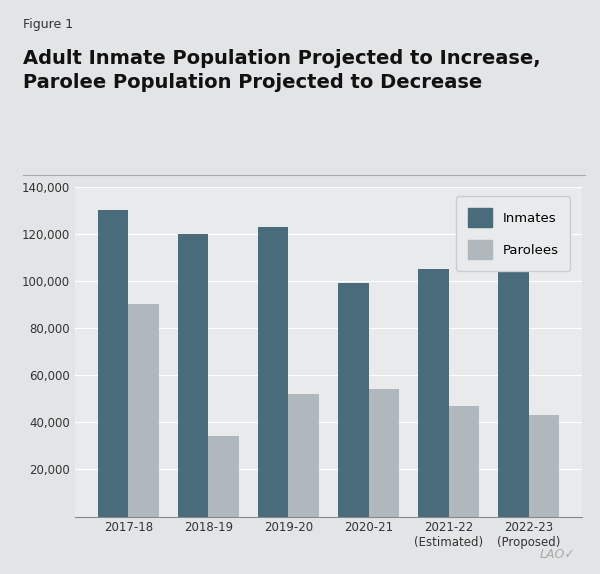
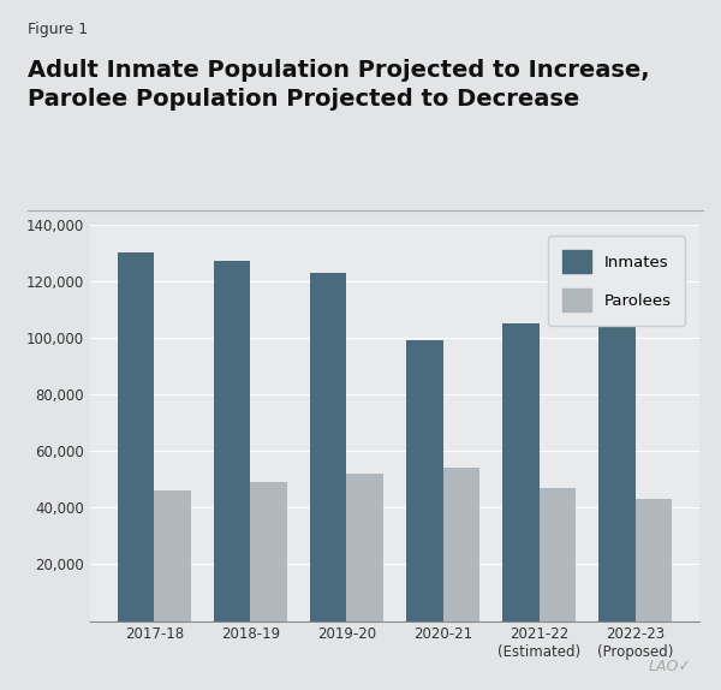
Parolees/2017-18: 90,000 -> 46,000
Inmates/2018-19: 120,000 -> 127,000
Parolees/2018-19: 34,000 -> 49,000
